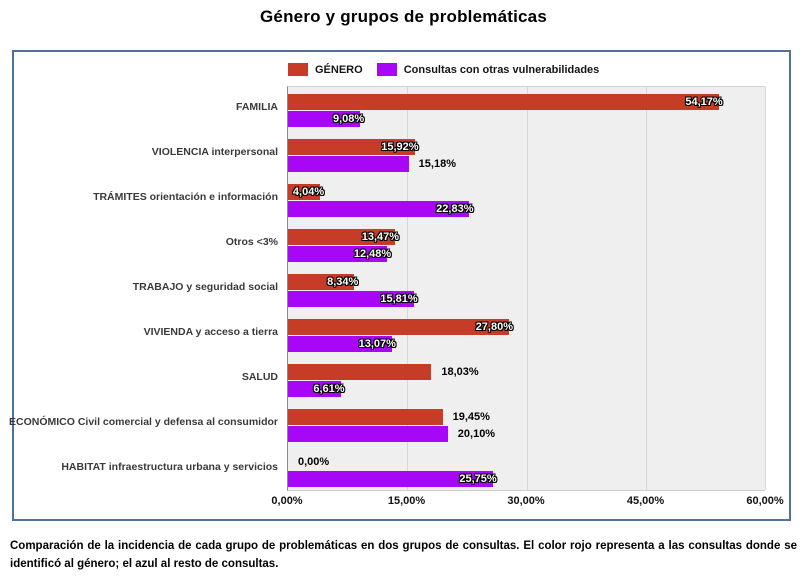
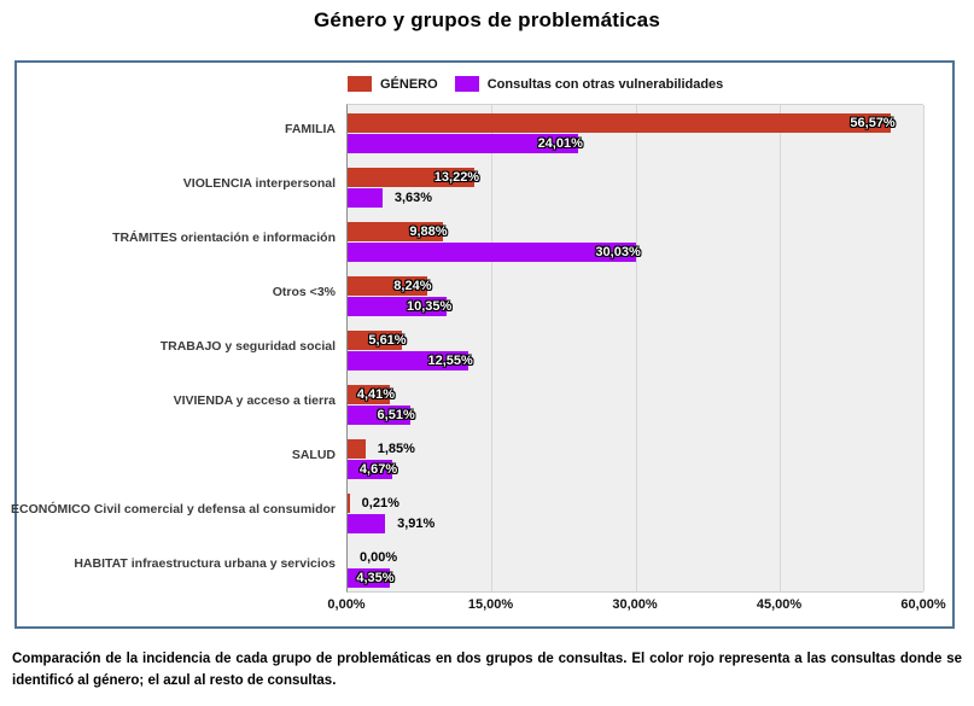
GÉNERO/FAMILIA: 54,17% -> 56,57%
Consultas con otras vulnerabilidades/FAMILIA: 9,08% -> 24,01%
GÉNERO/VIOLENCIA interpersonal: 15,92% -> 13,22%
Consultas con otras vulnerabilidades/VIOLENCIA interpersonal: 15,18% -> 3,63%
GÉNERO/TRÁMITES orientación e información: 4,04% -> 9,88%
Consultas con otras vulnerabilidades/TRÁMITES orientación e información: 22,83% -> 30,03%
GÉNERO/Otros <3%: 13,47% -> 8,24%
Consultas con otras vulnerabilidades/Otros <3%: 12,48% -> 10,35%
GÉNERO/TRABAJO y seguridad social: 8,34% -> 5,61%
Consultas con otras vulnerabilidades/TRABAJO y seguridad social: 15,81% -> 12,55%
GÉNERO/VIVIENDA y acceso a tierra: 27,80% -> 4,41%
Consultas con otras vulnerabilidades/VIVIENDA y acceso a tierra: 13,07% -> 6,51%
GÉNERO/SALUD: 18,03% -> 1,85%
Consultas con otras vulnerabilidades/SALUD: 6,61% -> 4,67%
GÉNERO/ECONÓMICO Civil comercial y defensa al consumidor: 19,45% -> 0,21%
Consultas con otras vulnerabilidades/ECONÓMICO Civil comercial y defensa al consumidor: 20,10% -> 3,91%
Consultas con otras vulnerabilidades/HABITAT infraestructura urbana y servicios: 25,75% -> 4,35%
